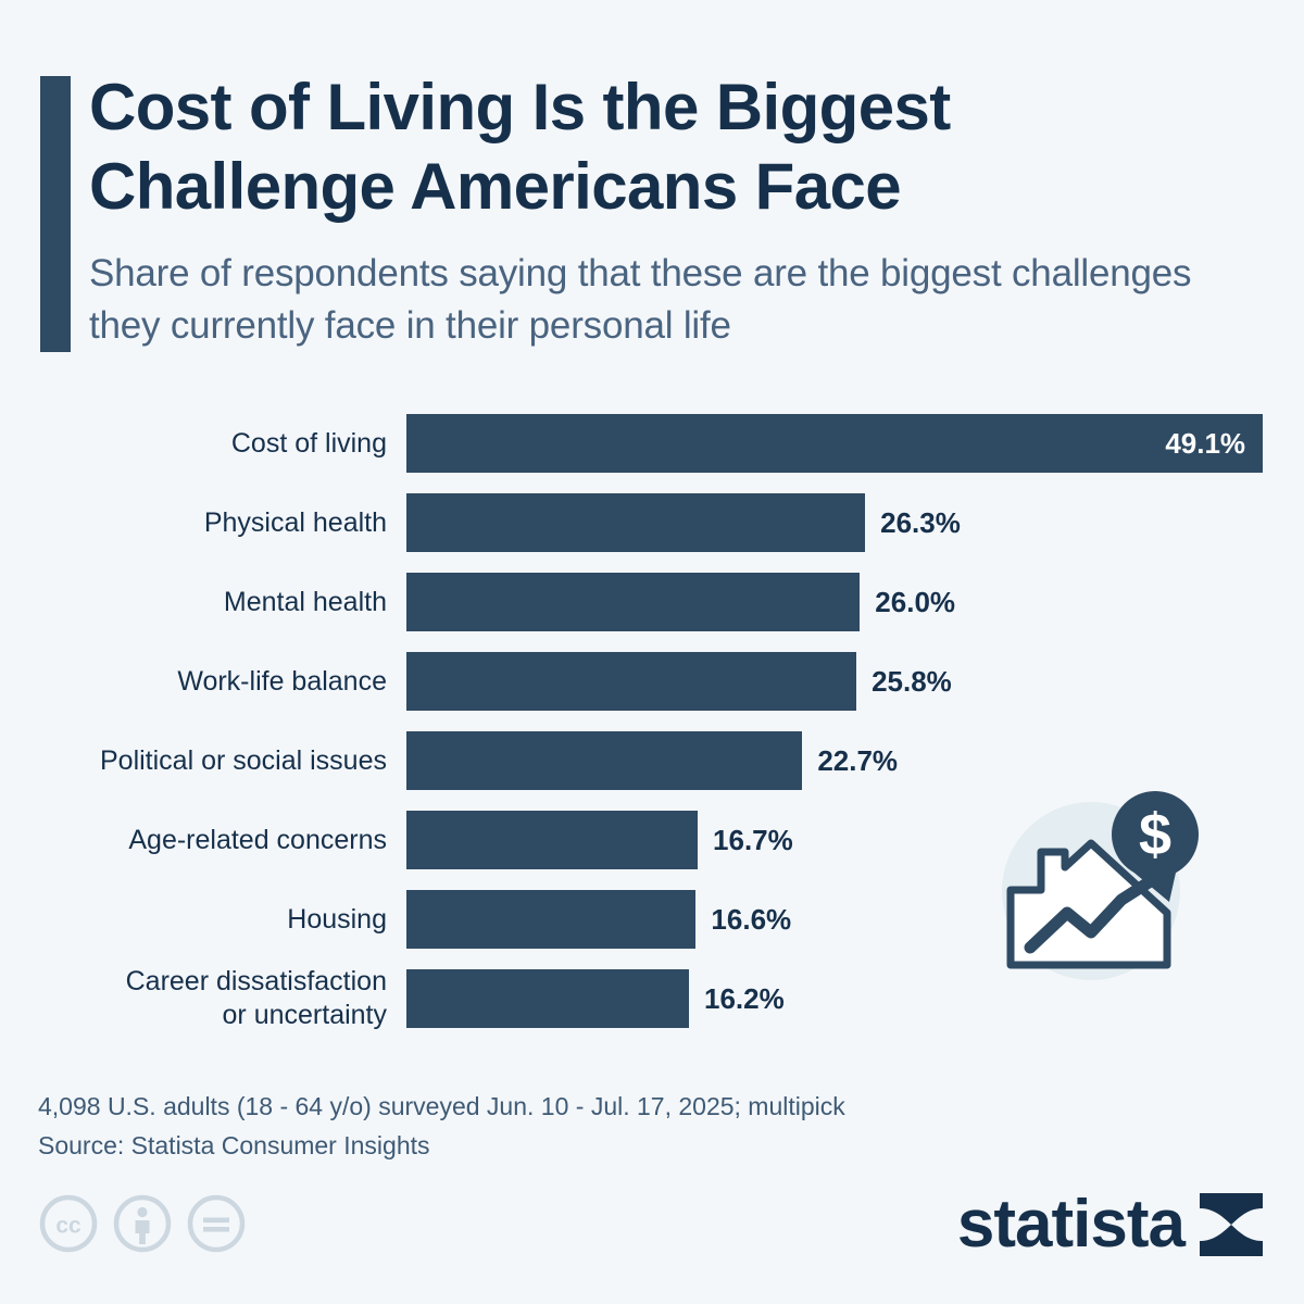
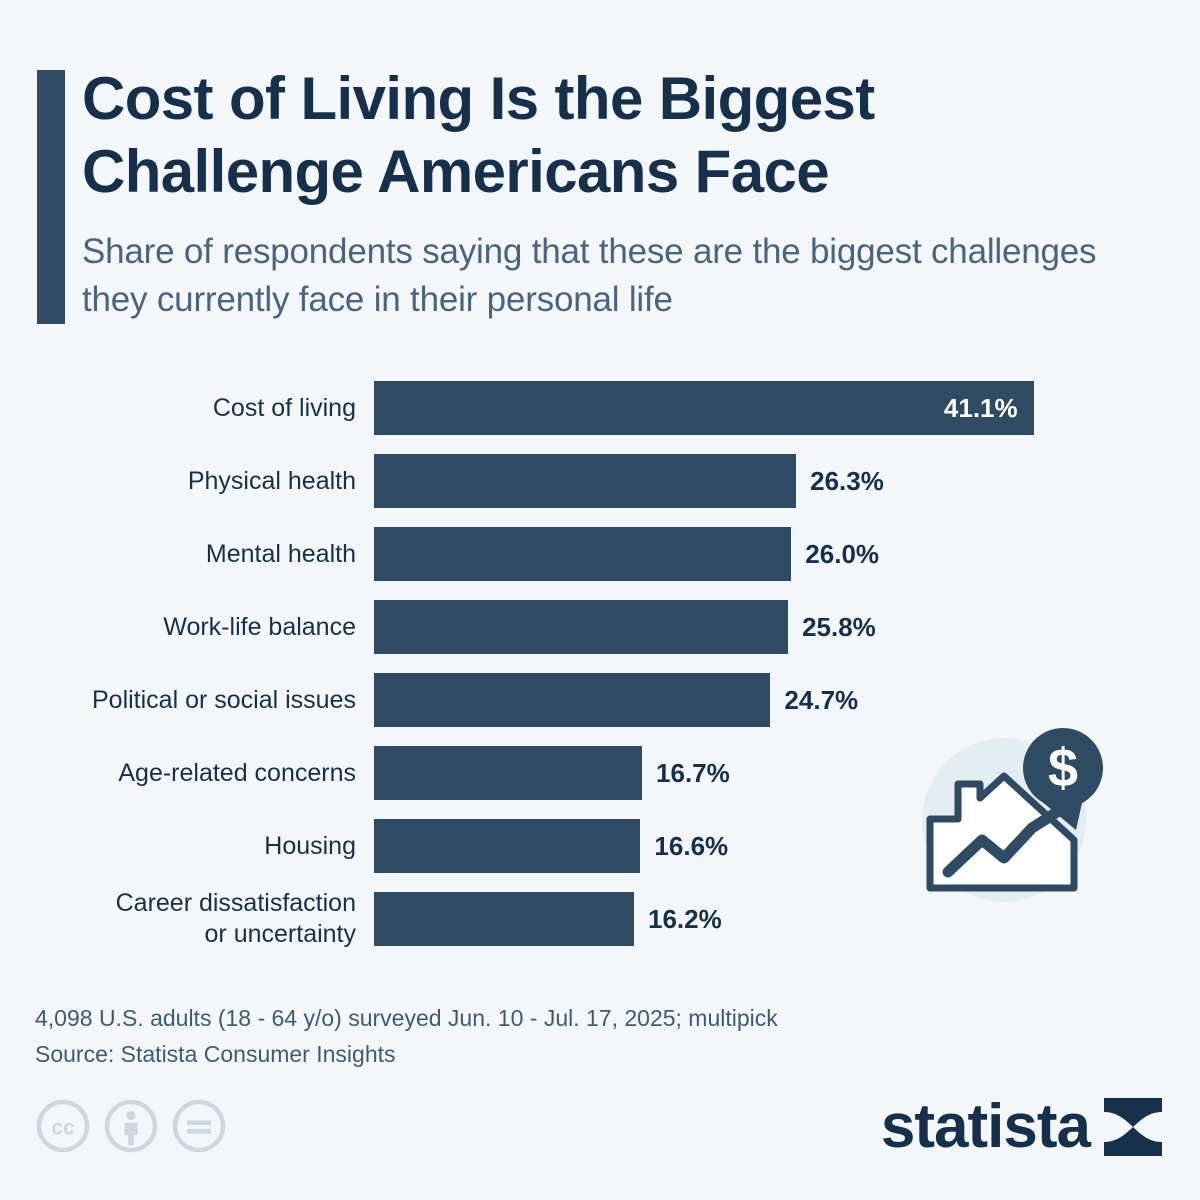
Cost of living: 49.1% -> 41.1%
Political or social issues: 22.7% -> 24.7%
